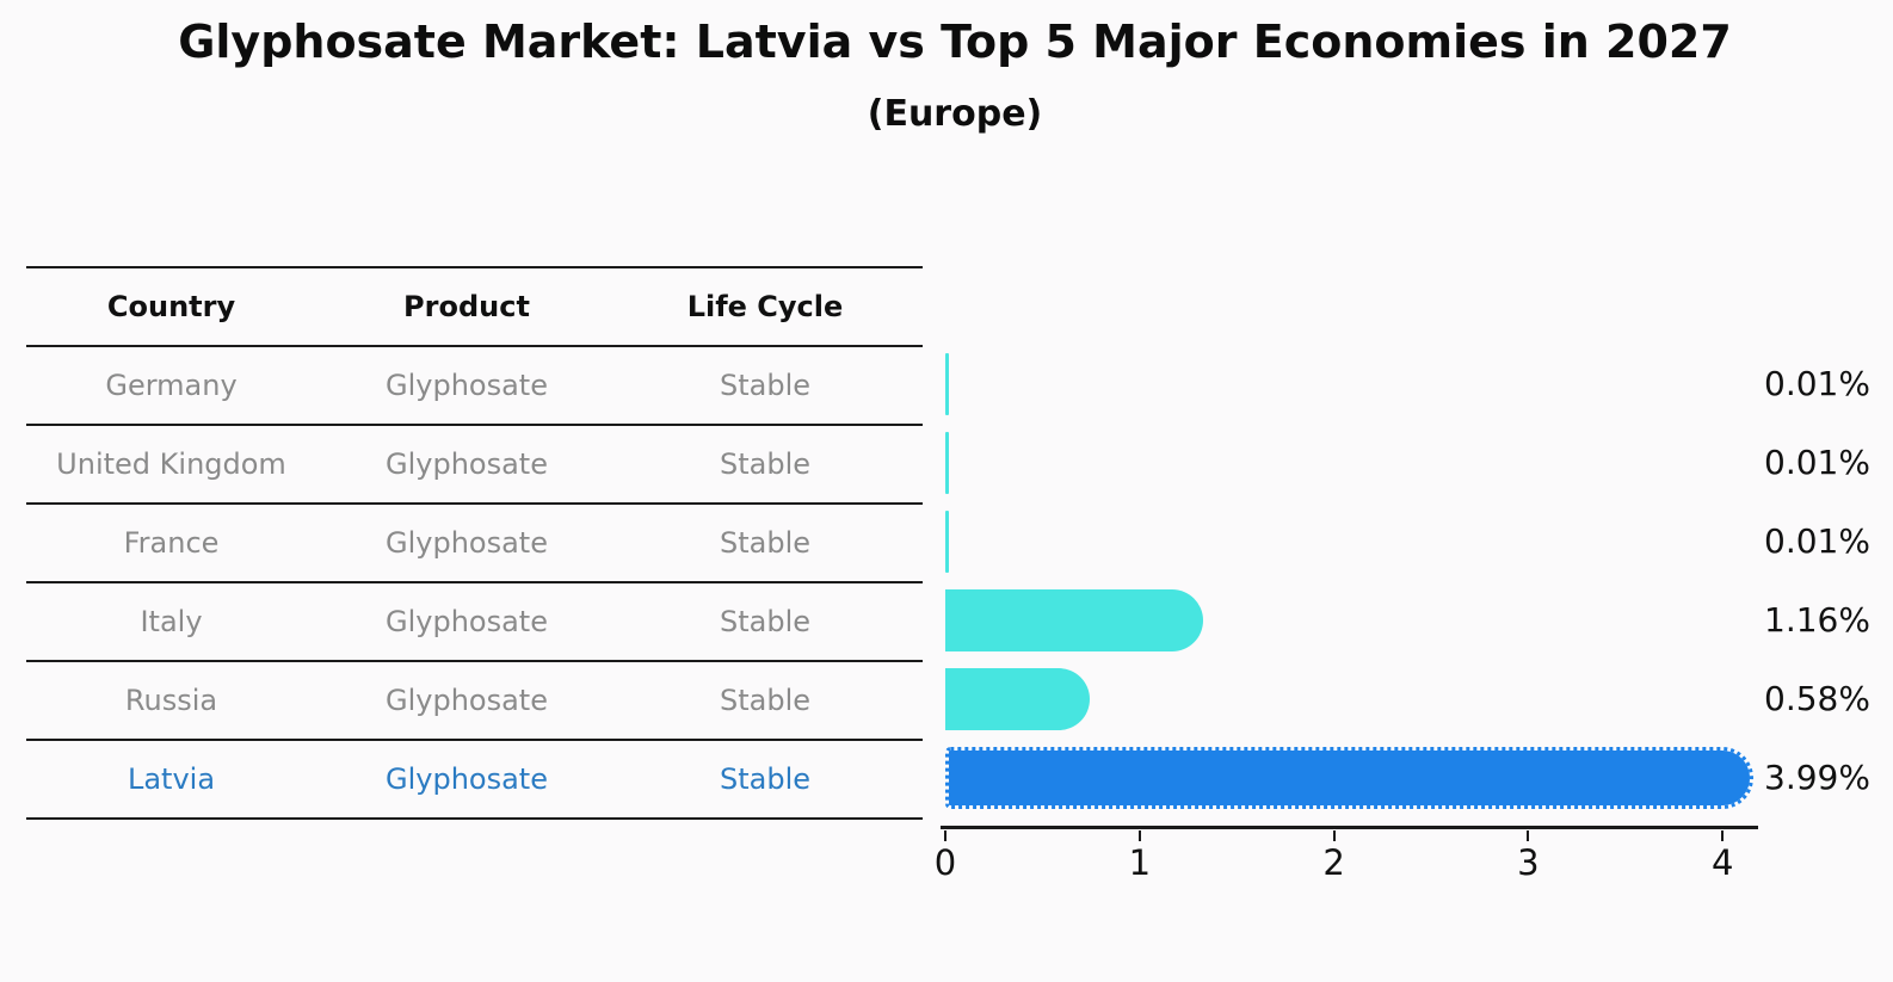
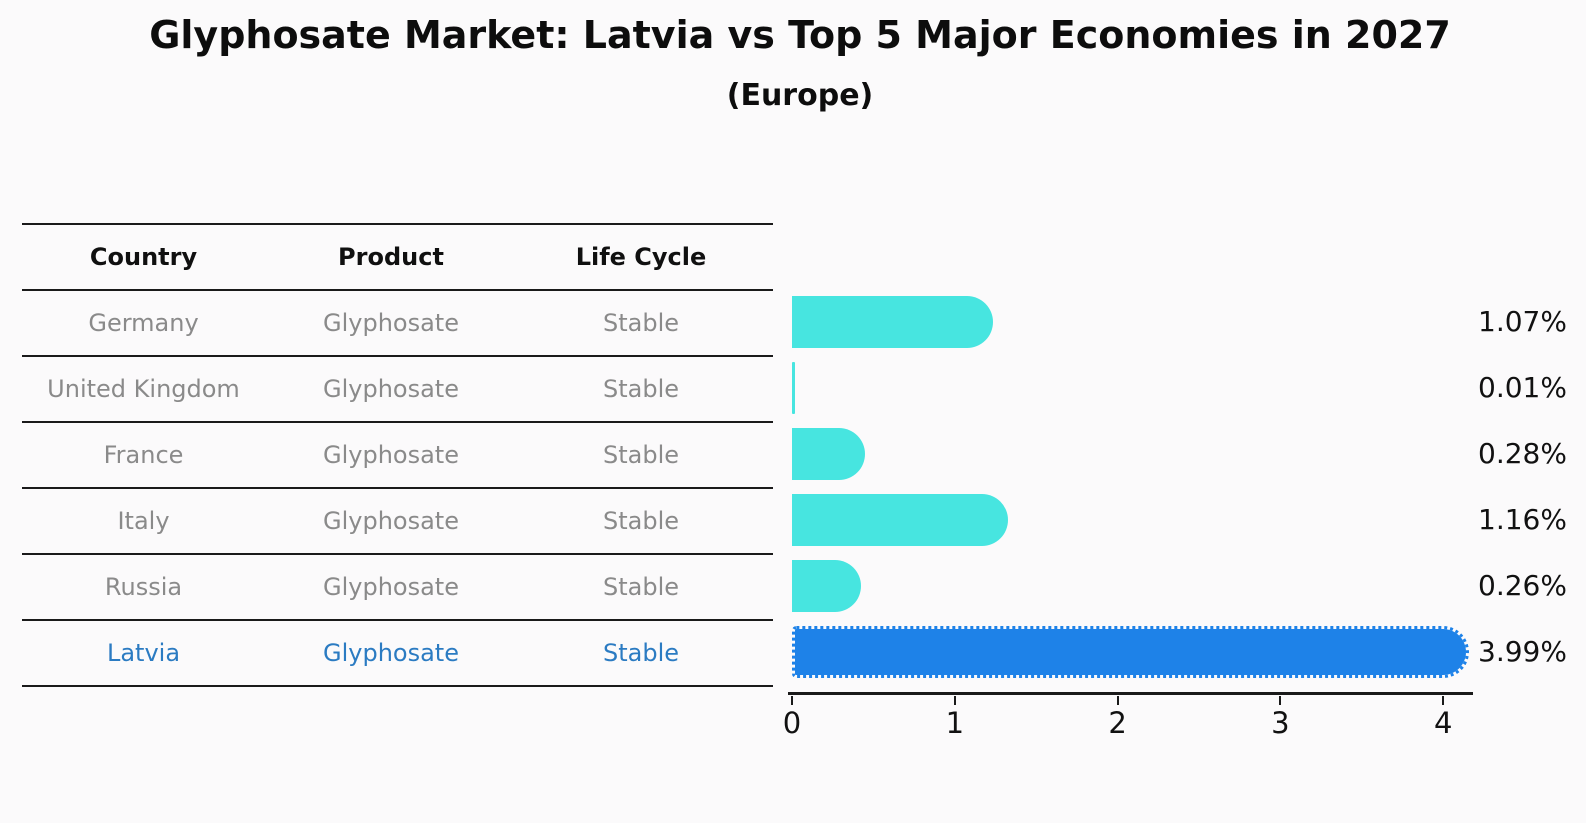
Germany: 0.01% -> 1.07%
France: 0.01% -> 0.28%
Russia: 0.58% -> 0.26%
